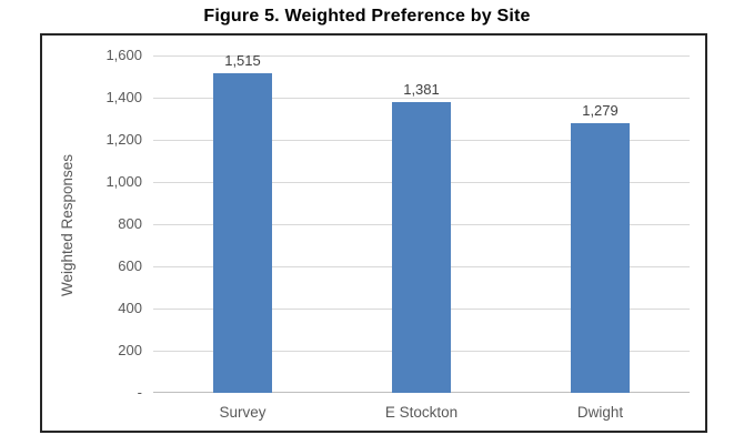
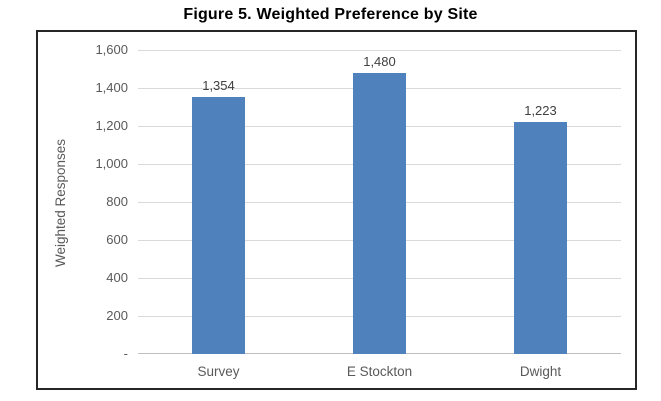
Survey: 1,515 -> 1,354
E Stockton: 1,381 -> 1,480
Dwight: 1,279 -> 1,223
